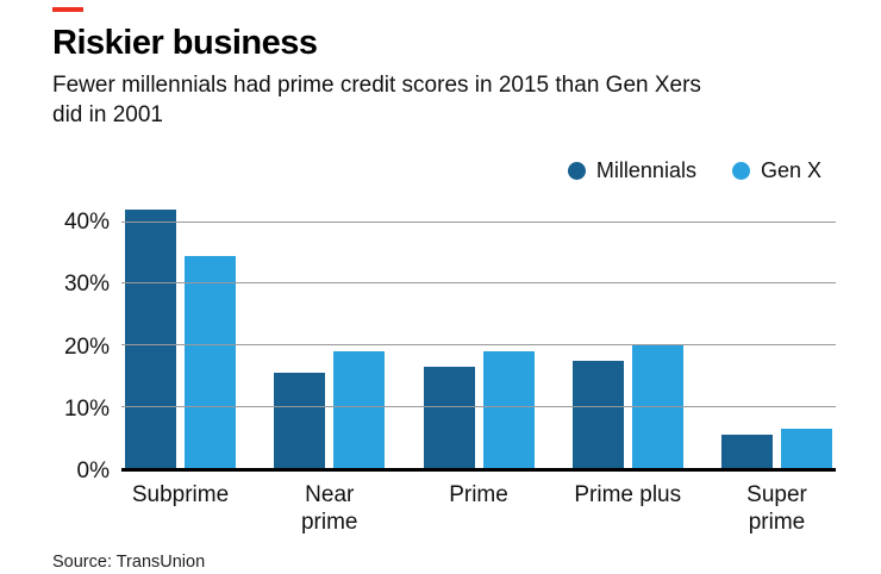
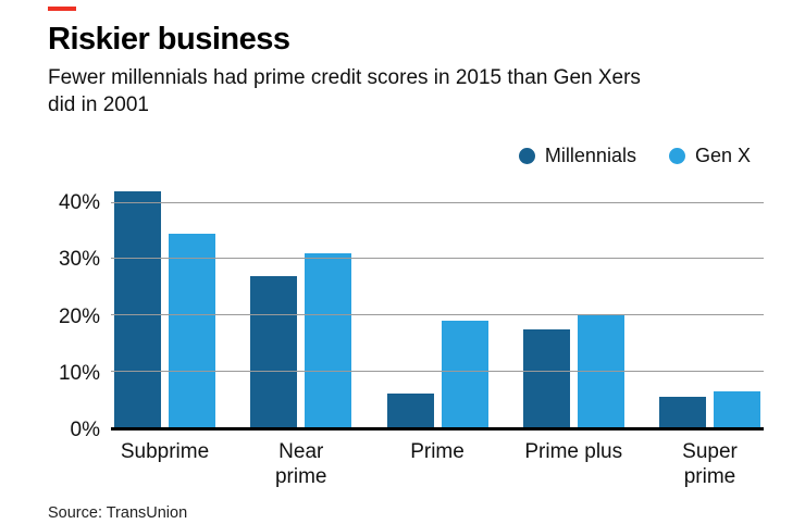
Millennials/Near prime: 16% -> 27%
Gen X/Near prime: 19% -> 31%
Millennials/Prime: 16% -> 6%
